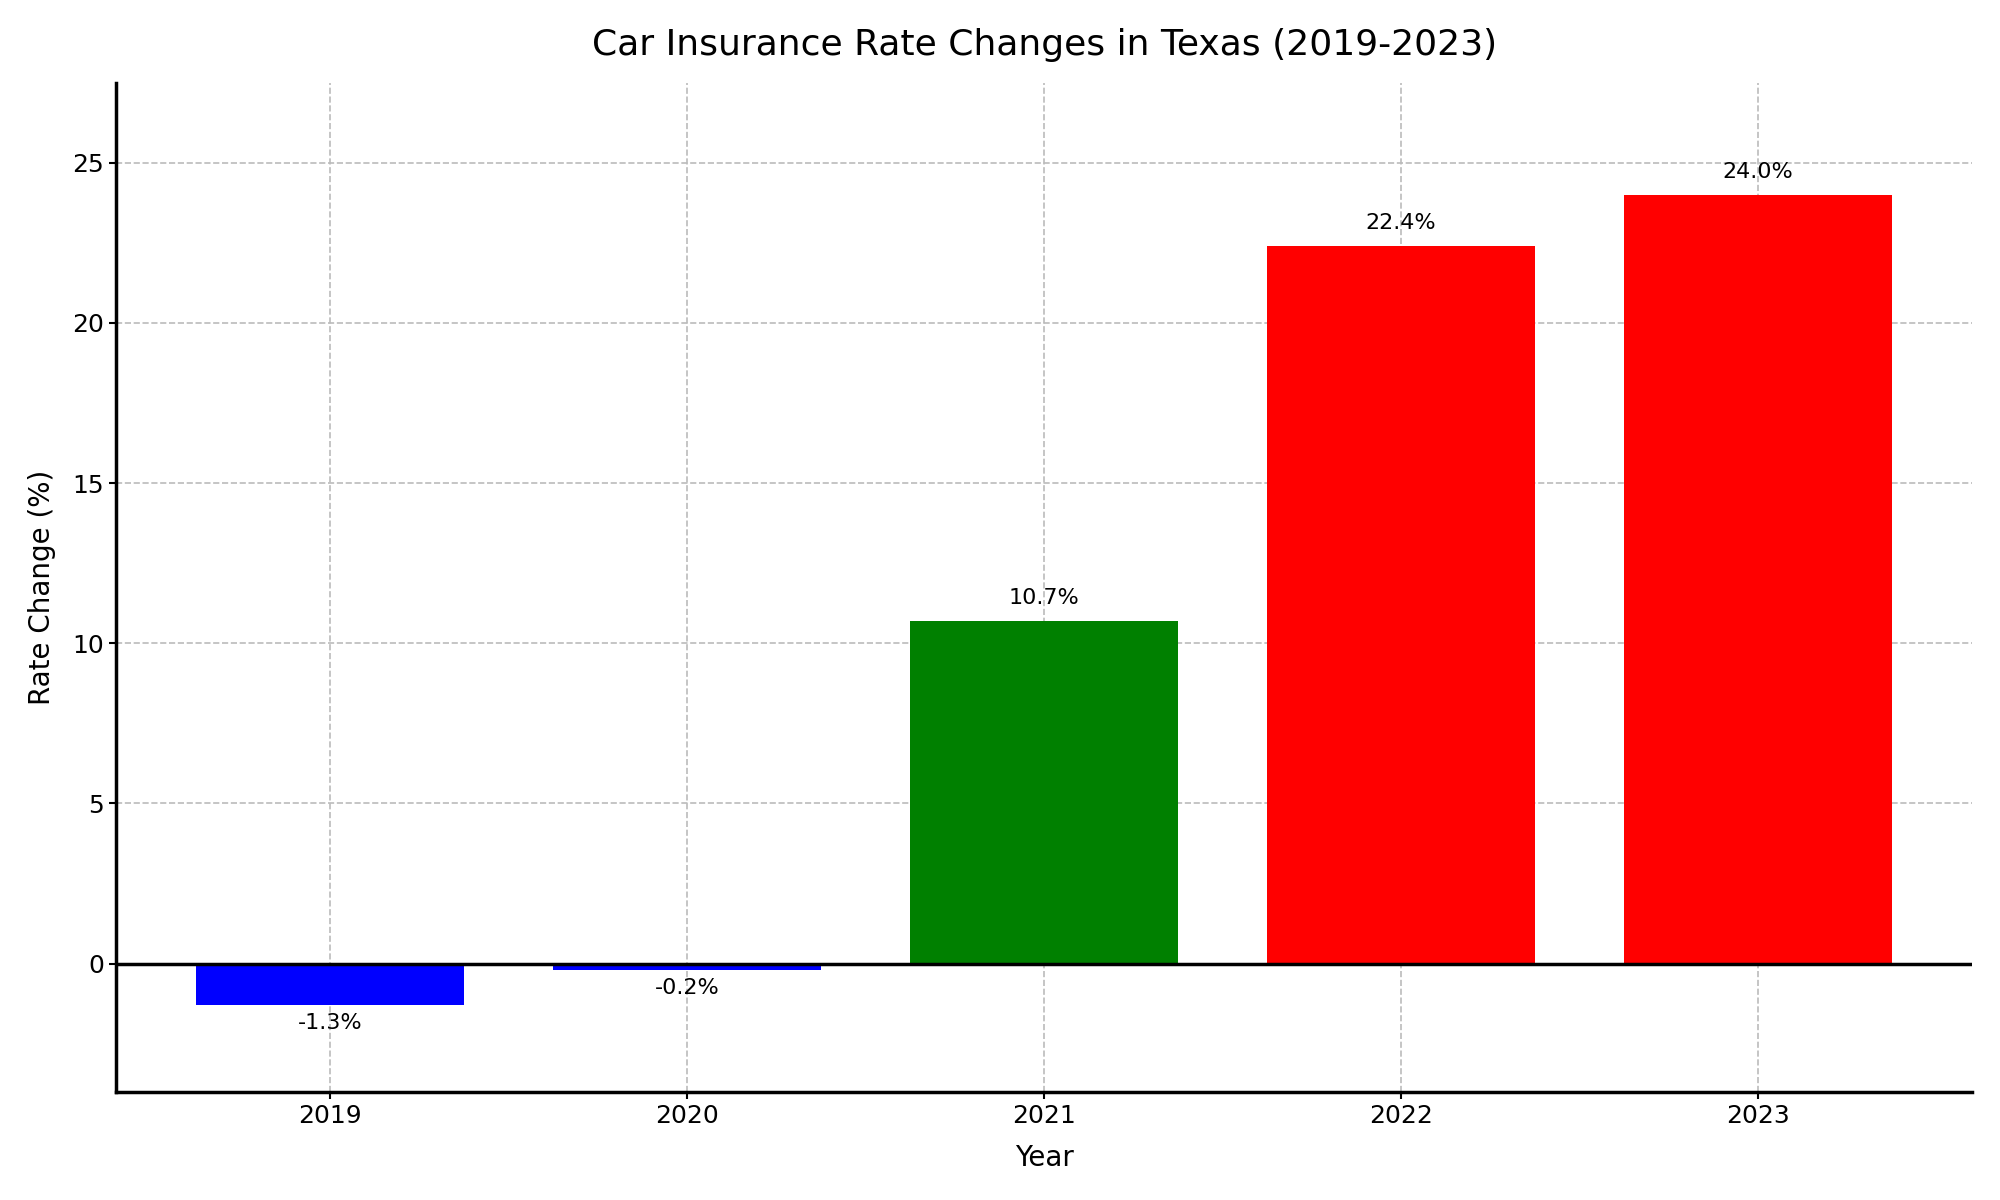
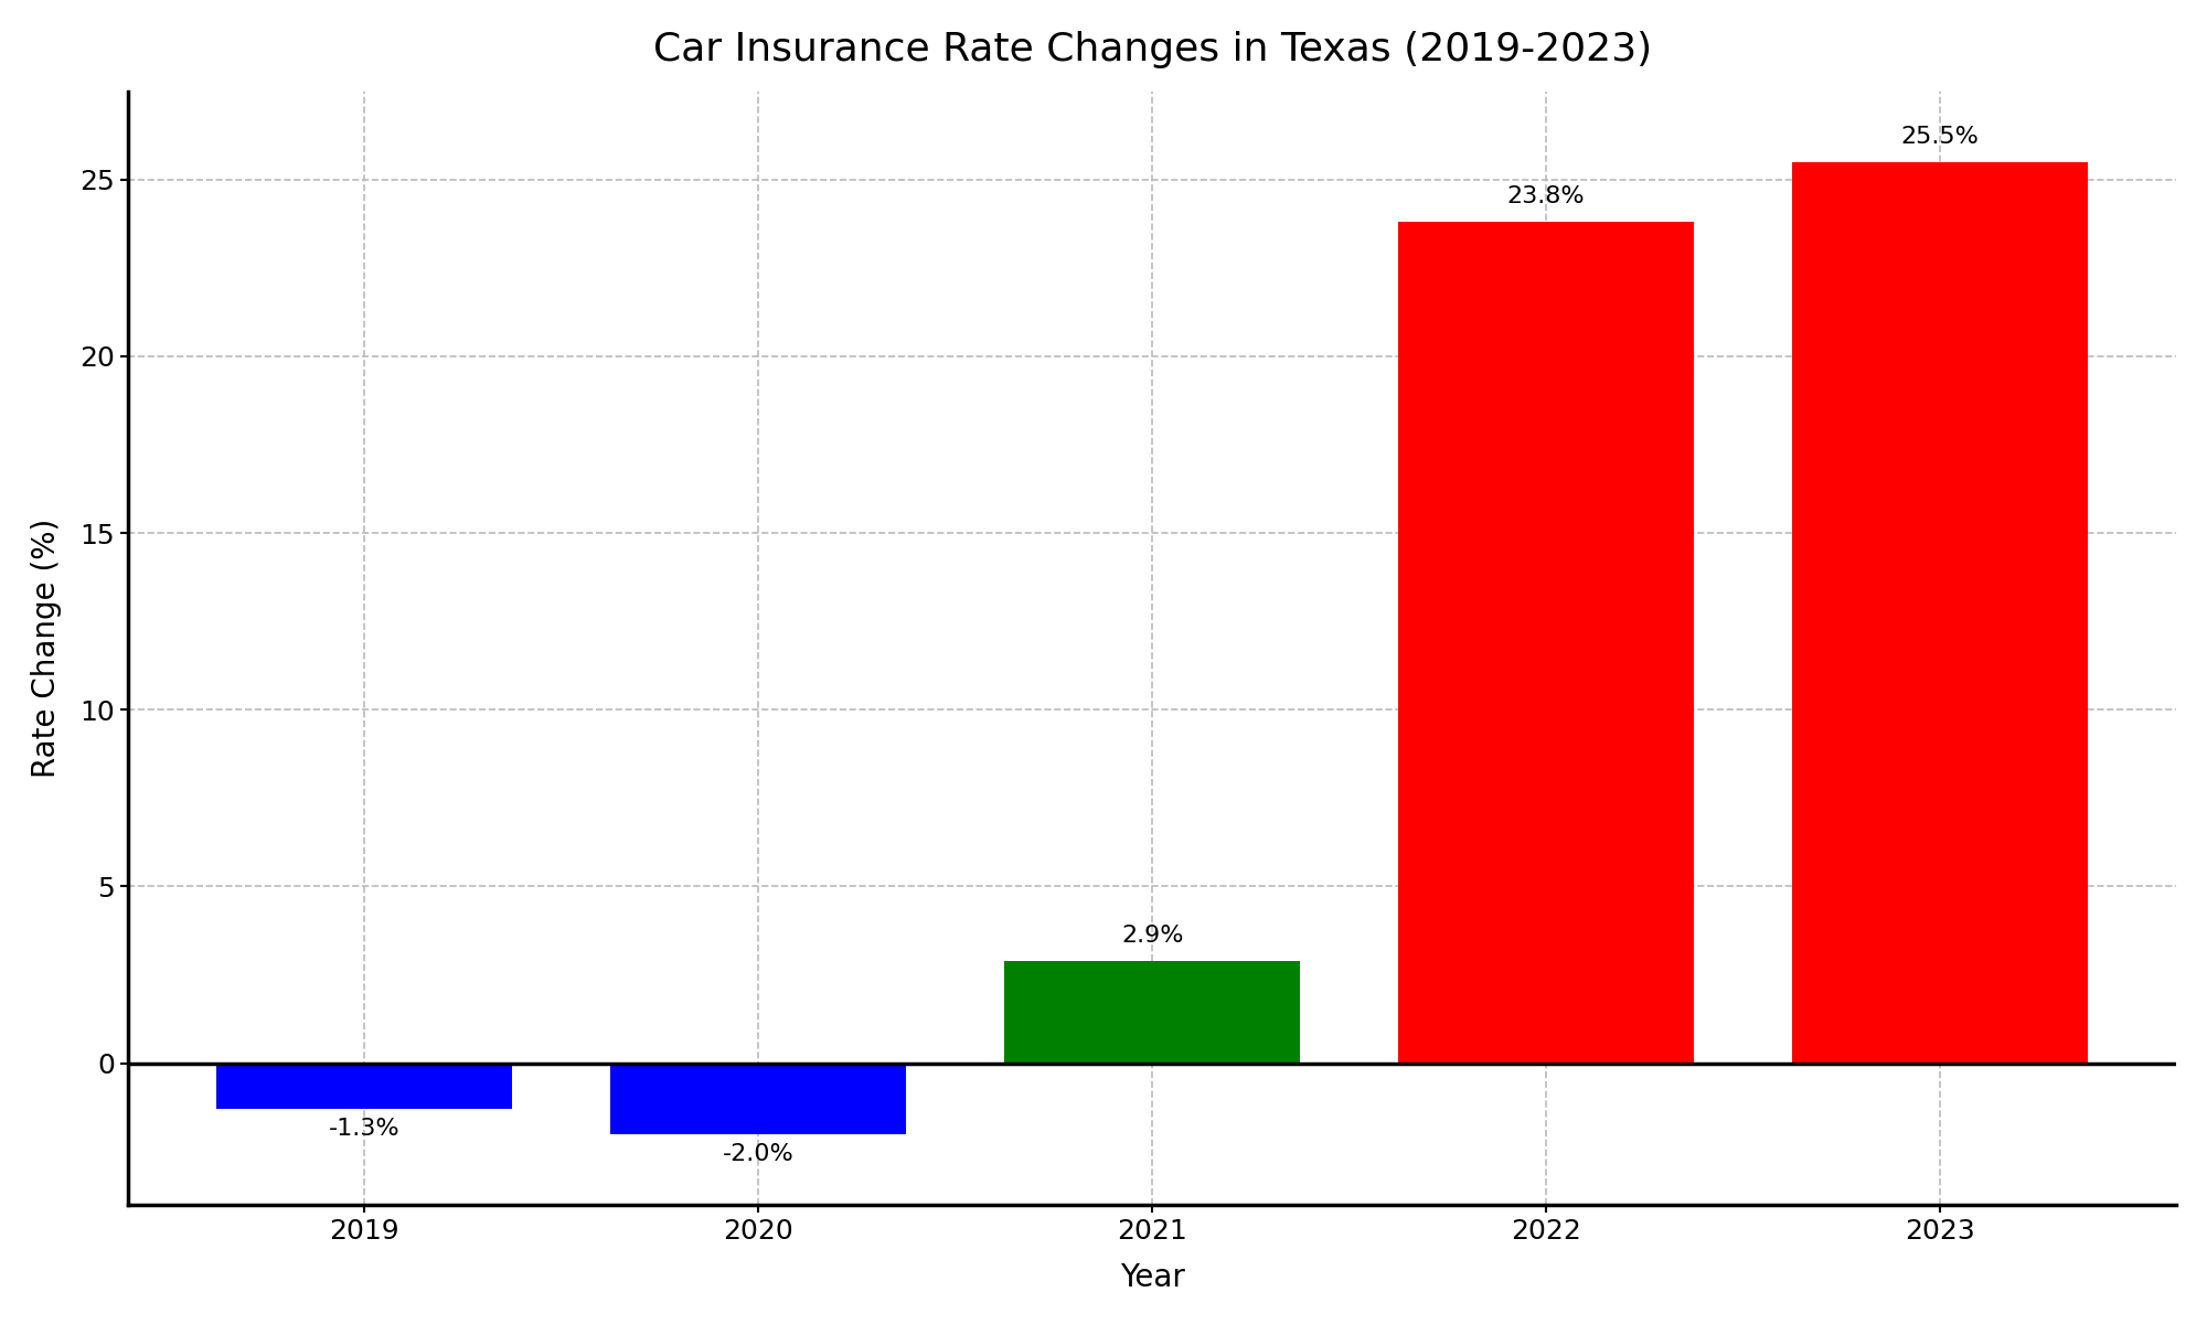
2020: -0.2% -> -2.0%
2021: 10.7% -> 2.9%
2022: 22.4% -> 23.8%
2023: 24.0% -> 25.5%
